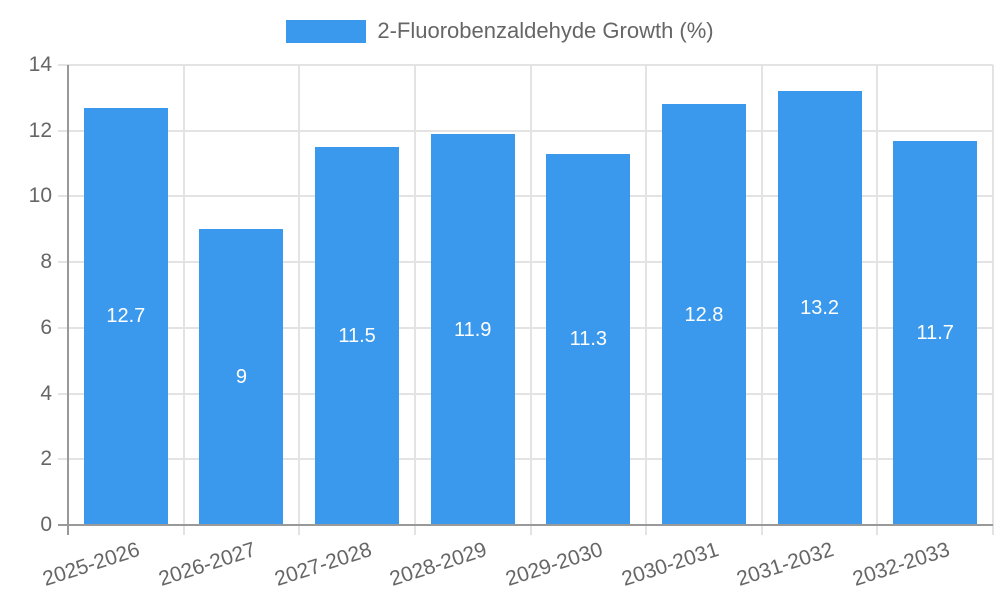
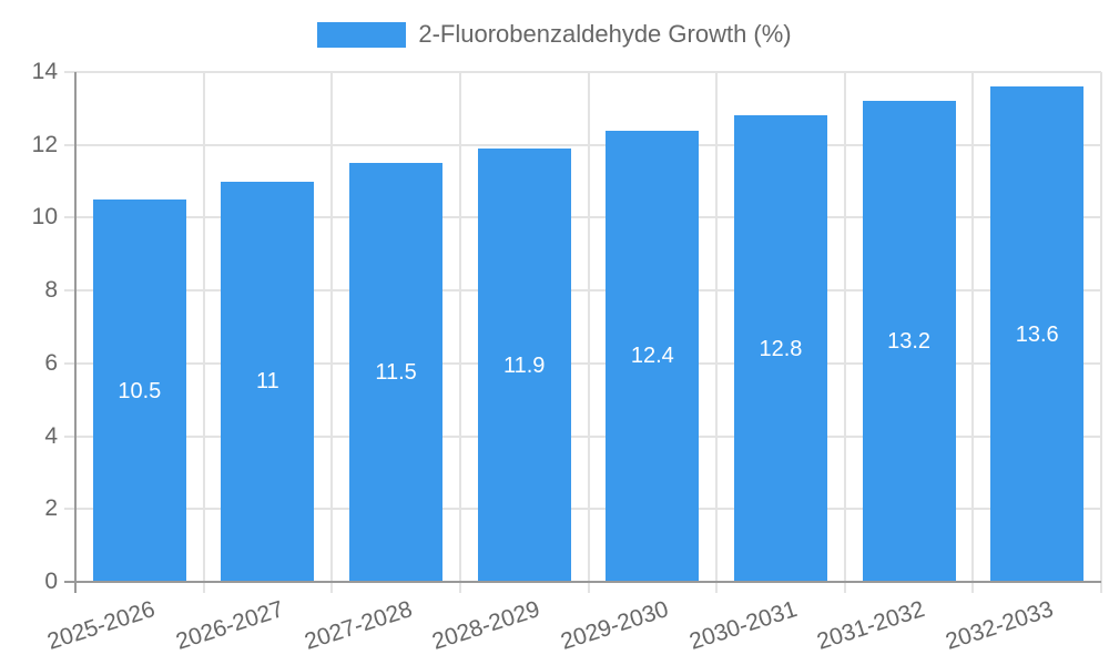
2025-2026: 12.7 -> 10.5
2026-2027: 9 -> 11
2029-2030: 11.3 -> 12.4
2032-2033: 11.7 -> 13.6
